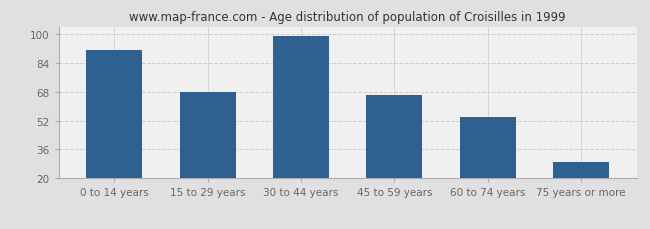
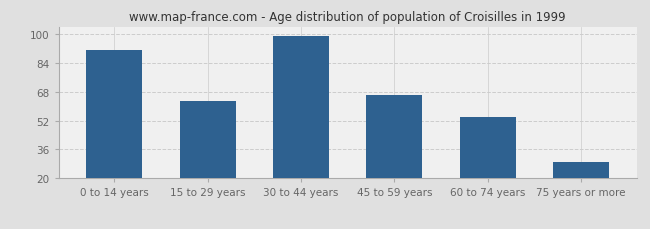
15 to 29 years: 68 -> 63
